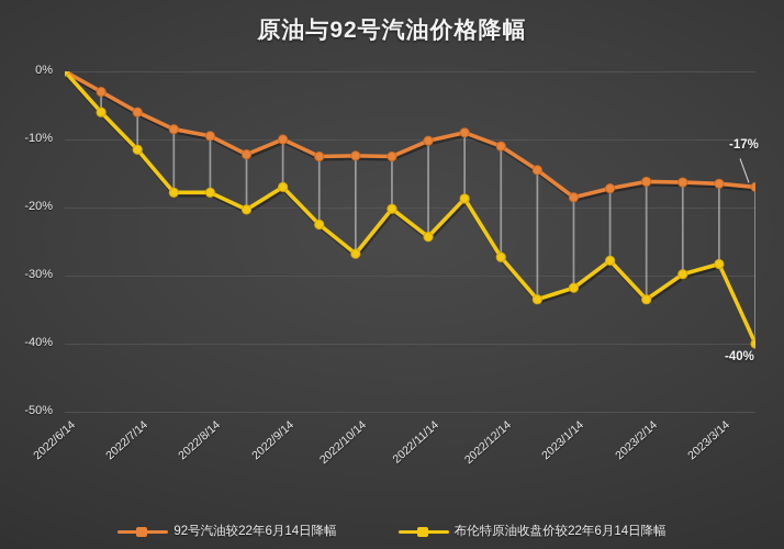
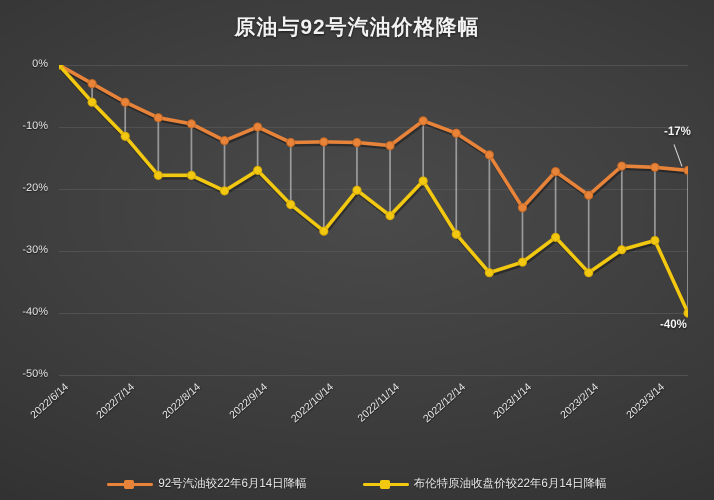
92号汽油较22年6月14日降幅/2022/11/14: -10% -> -13%
92号汽油较22年6月14日降幅/2023/1/14: -18% -> -23%
92号汽油较22年6月14日降幅/2023/2/14: -16% -> -21%
